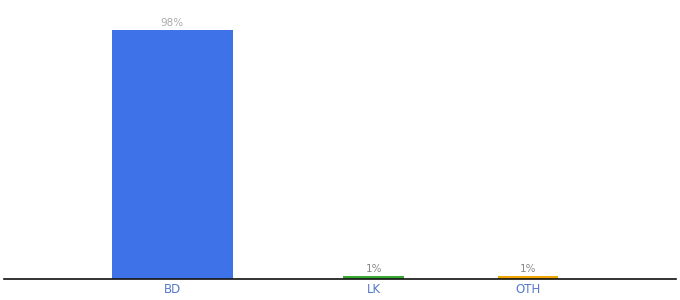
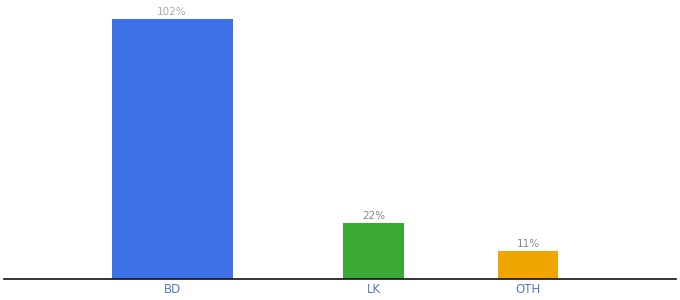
BD: 98% -> 102%
LK: 1% -> 22%
OTH: 1% -> 11%
